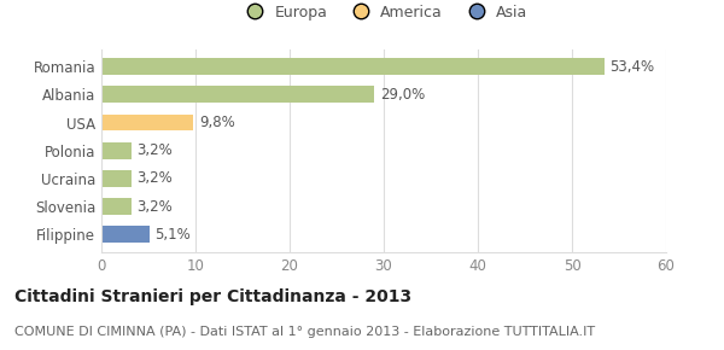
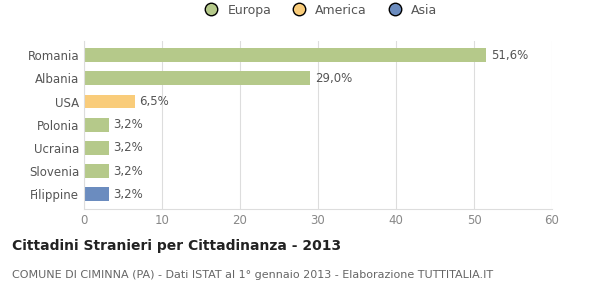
Romania: 53,4% -> 51,6%
USA: 9,8% -> 6,5%
Filippine: 5,1% -> 3,2%
